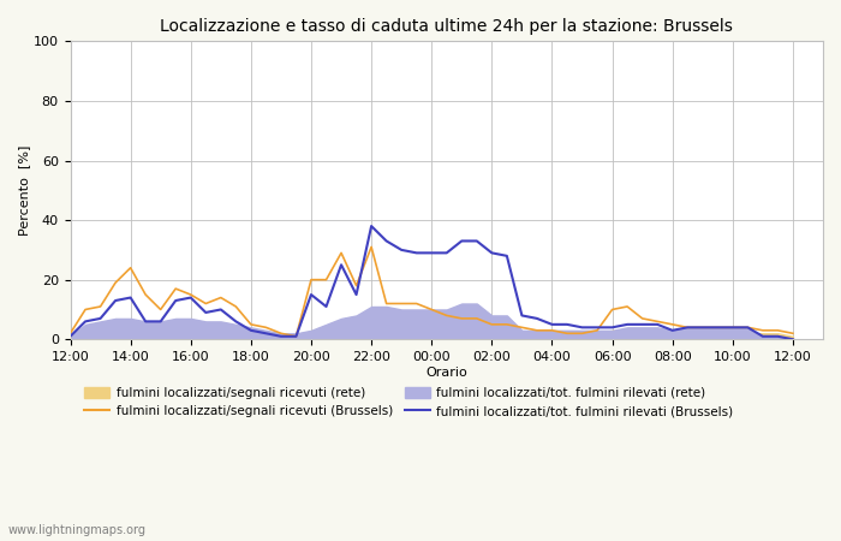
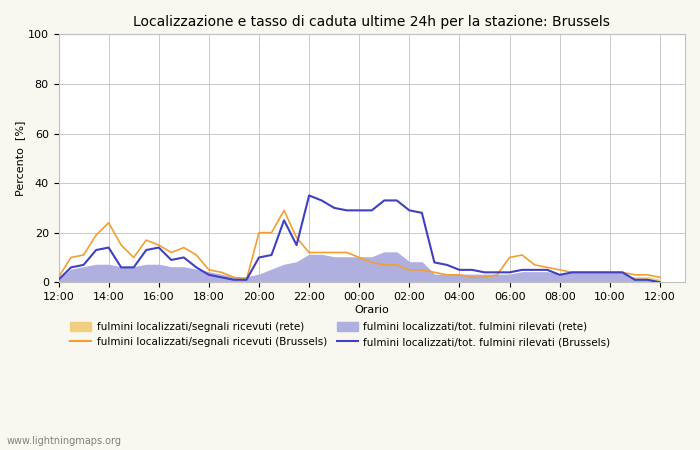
fulmini localizzati/tot. fulmini rilevati (Brussels)/20:00: 15 -> 10
fulmini localizzati/segnali ricevuti (Brussels)/22:00: 31 -> 12
fulmini localizzati/tot. fulmini rilevati (Brussels)/22:00: 38 -> 35
